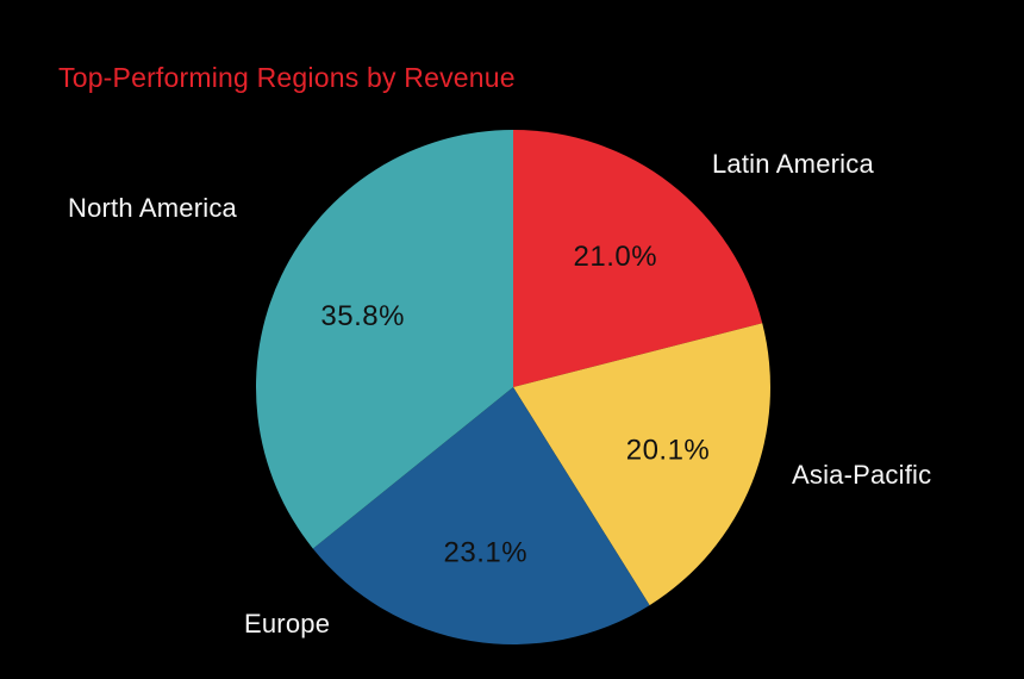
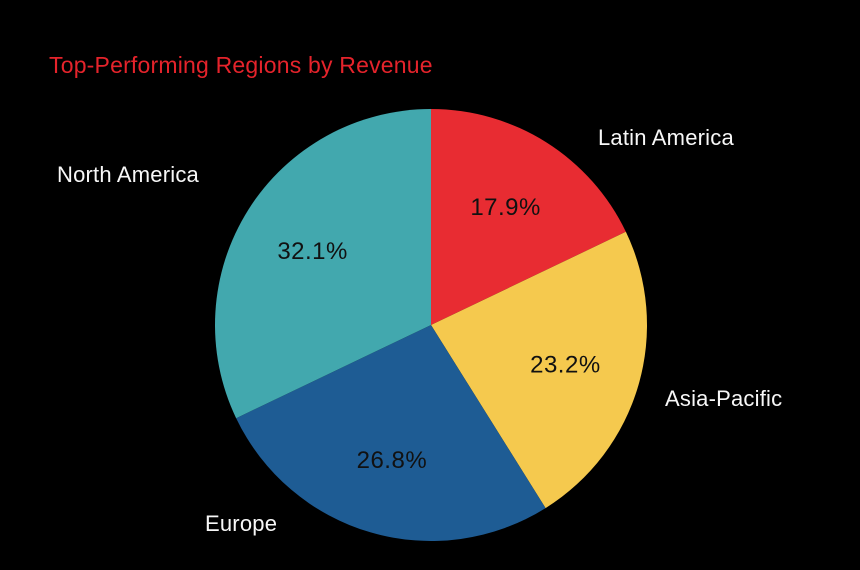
Latin America: 21.0% -> 17.9%
Asia-Pacific: 20.1% -> 23.2%
Europe: 23.1% -> 26.8%
North America: 35.8% -> 32.1%
